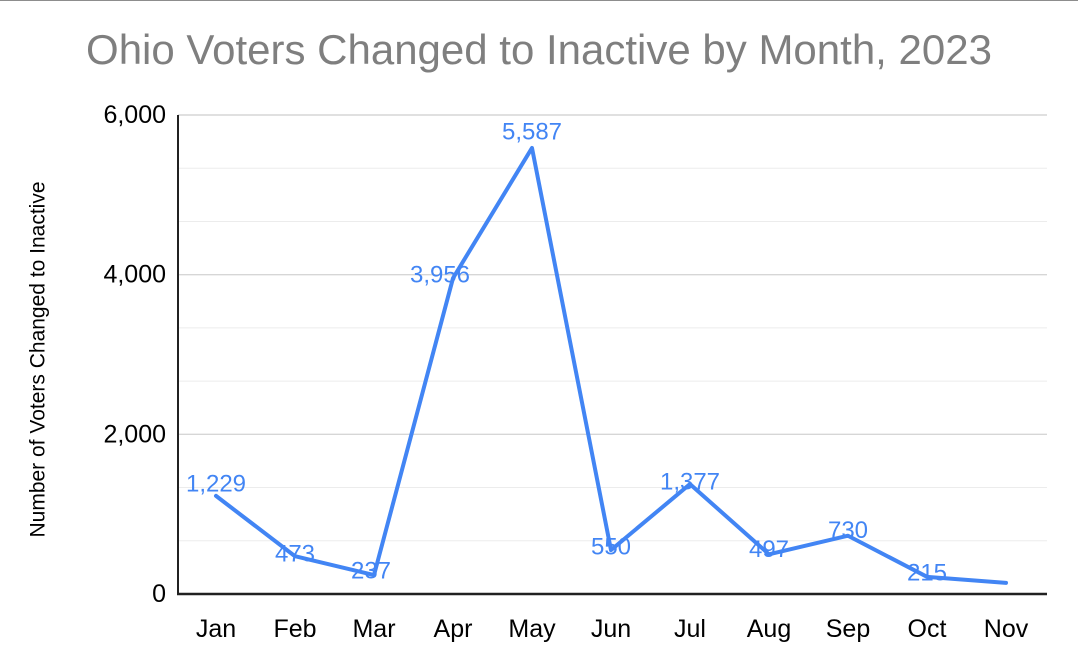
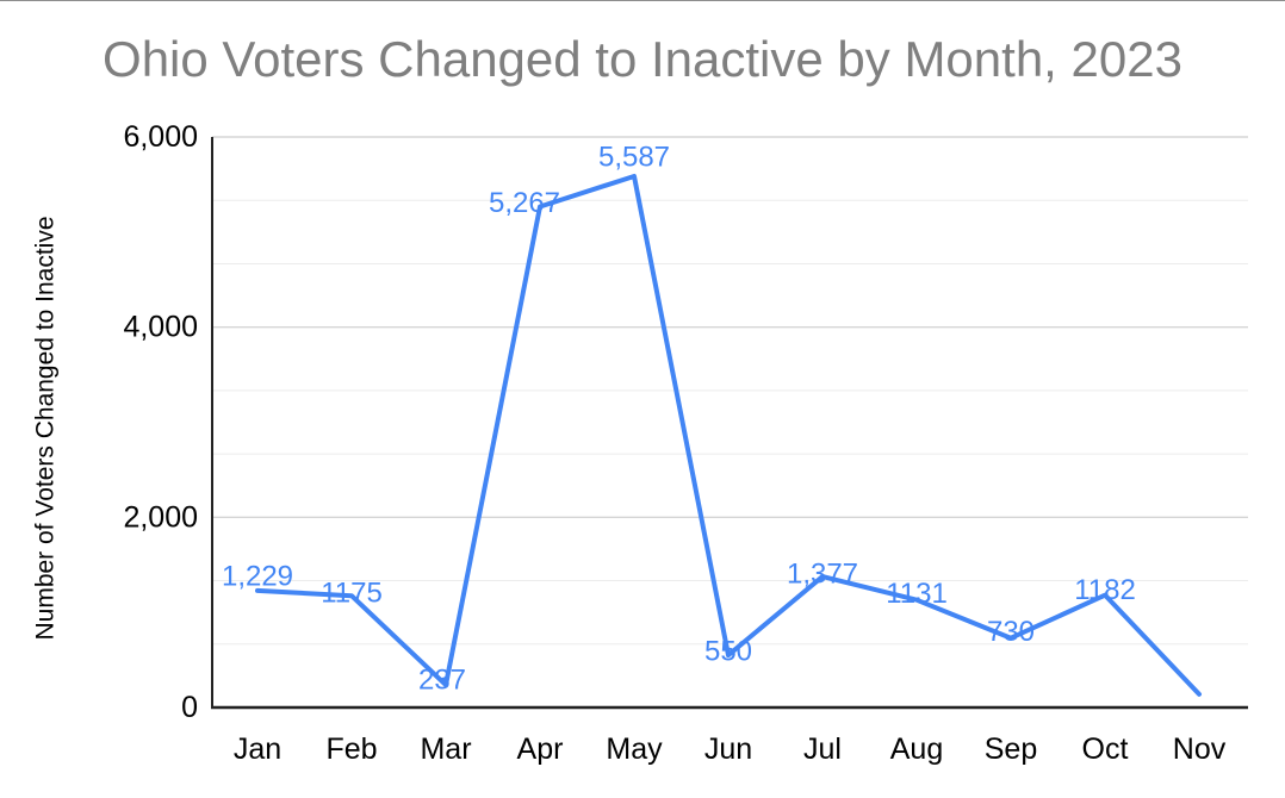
Feb: 473 -> 1175
Apr: 3,956 -> 5,267
Aug: 497 -> 1131
Oct: 215 -> 1182
